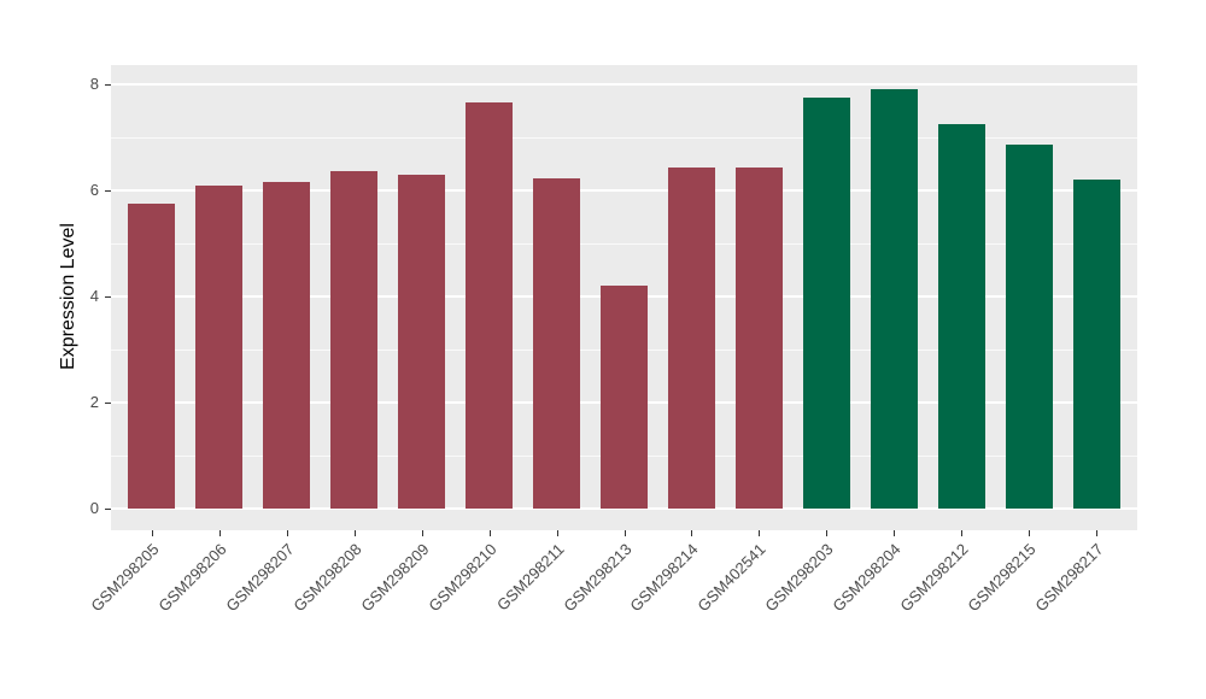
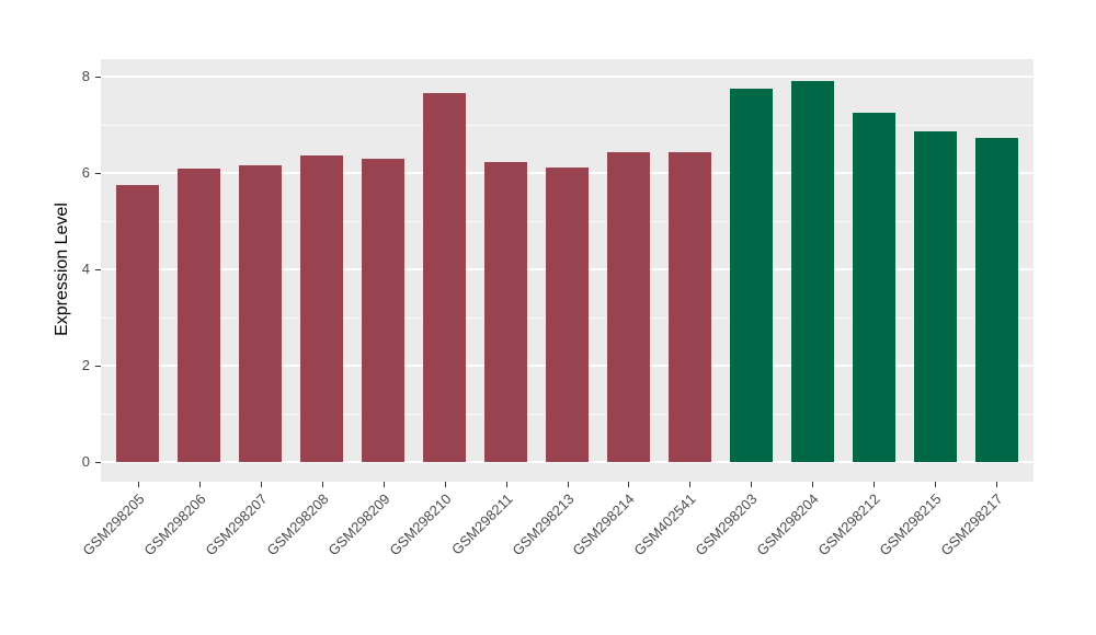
GSM298213: 4.2 -> 6.1
GSM298217: 6.2 -> 6.7
